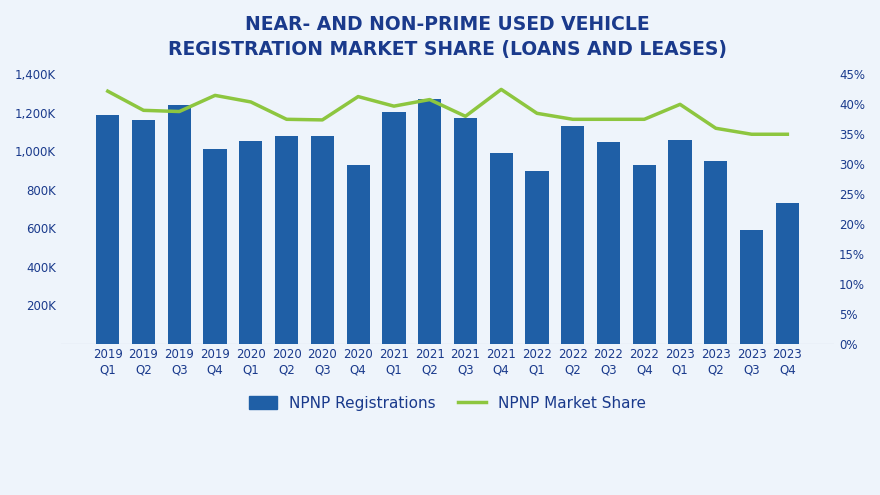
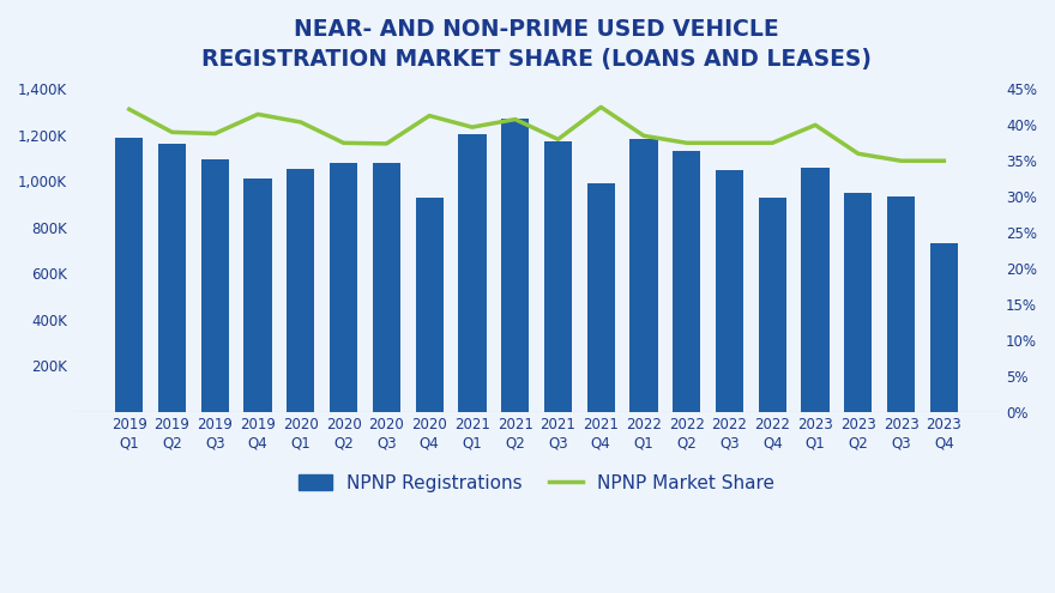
NPNP Registrations/2019 Q3: 1,240K -> 1,100K
NPNP Registrations/2022 Q1: 900K -> 1,180K
NPNP Registrations/2023 Q3: 590K -> 940K
